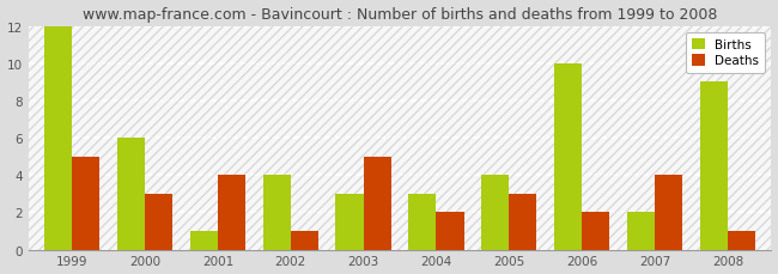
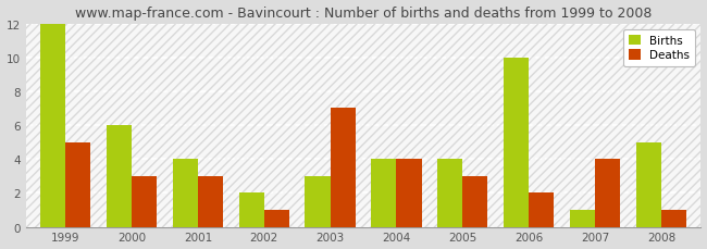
Births/2001: 1 -> 4
Deaths/2001: 4 -> 3
Births/2002: 4 -> 2
Deaths/2003: 5 -> 7
Births/2004: 3 -> 4
Deaths/2004: 2 -> 4
Births/2007: 2 -> 1
Births/2008: 9 -> 5
